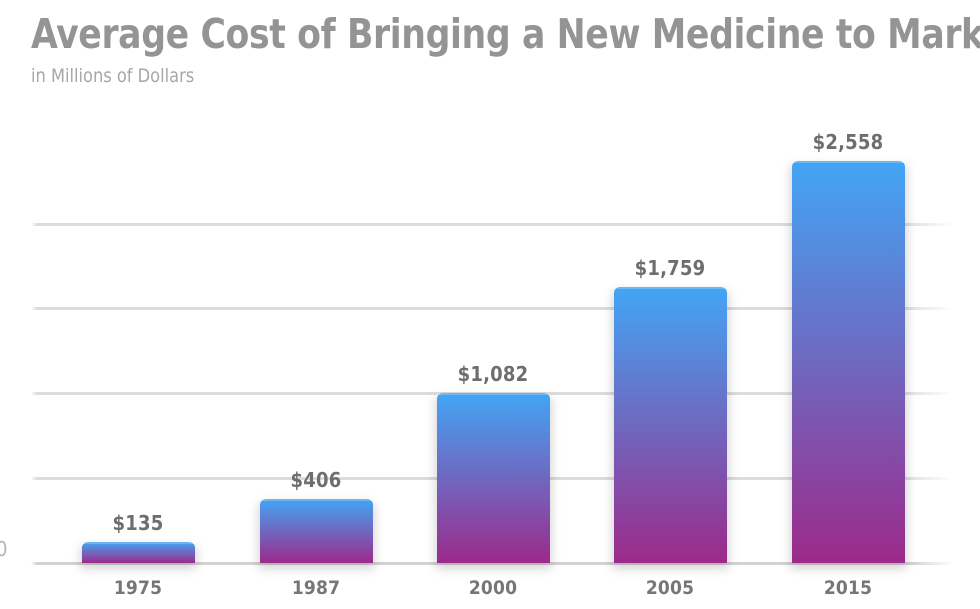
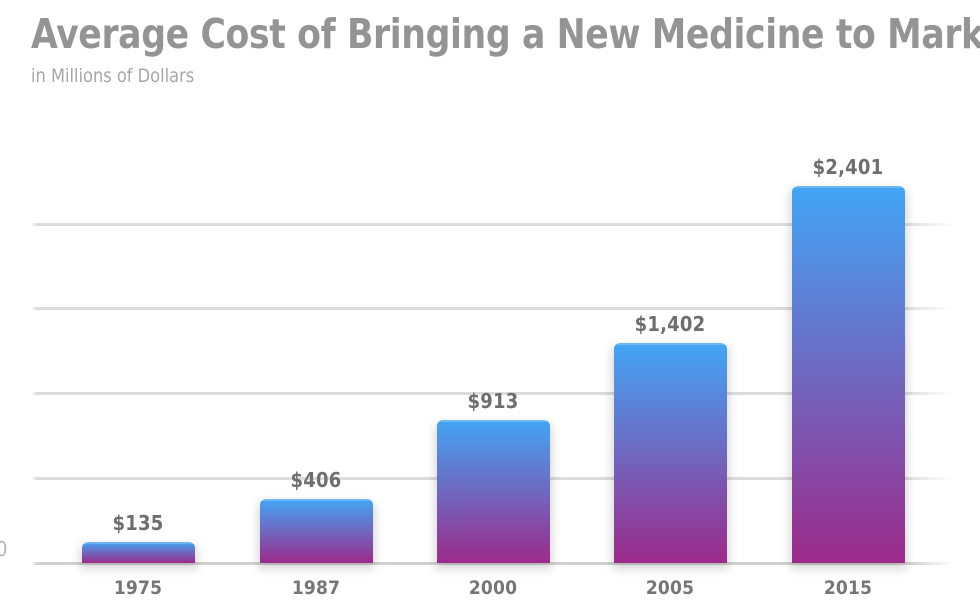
2000: $1,082 -> $913
2005: $1,759 -> $1,402
2015: $2,558 -> $2,401
